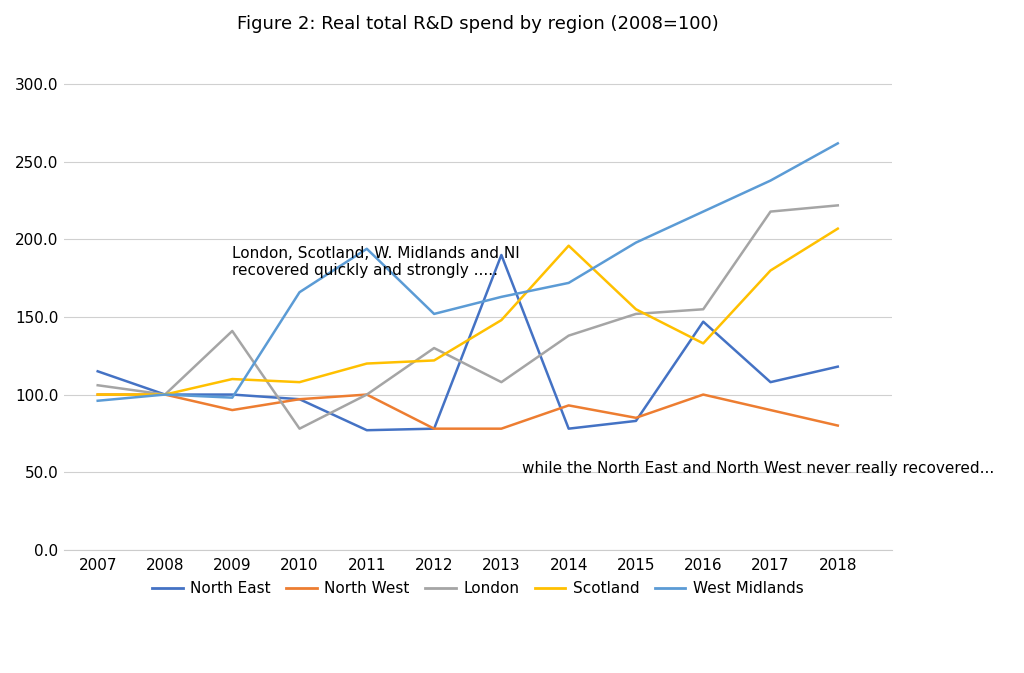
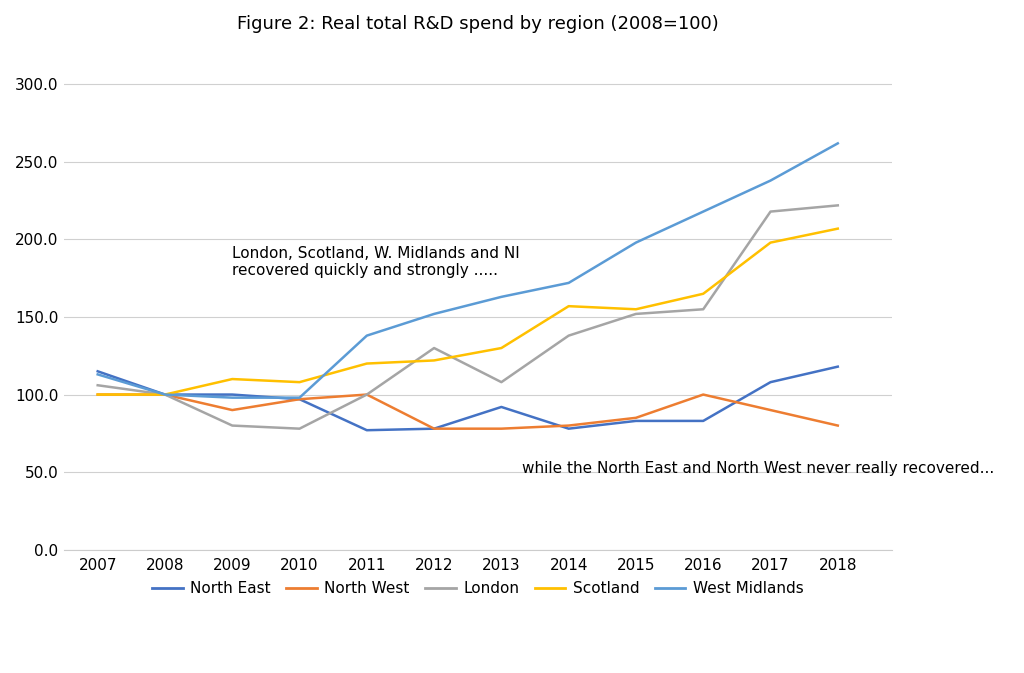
West Midlands/2007: 96 -> 113
London/2009: 141 -> 80
West Midlands/2010: 166 -> 98
West Midlands/2011: 194 -> 138
North East/2013: 190 -> 92
Scotland/2013: 148 -> 130
North West/2014: 93 -> 80
Scotland/2014: 196 -> 157
North East/2016: 147 -> 83
Scotland/2016: 133 -> 165
Scotland/2017: 180 -> 198
